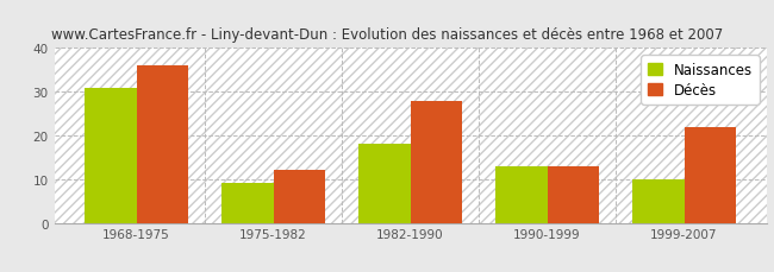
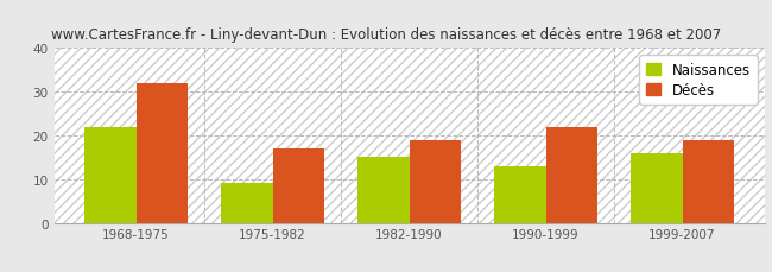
Naissances/1968-1975: 31 -> 22
Décès/1968-1975: 36 -> 32
Décès/1975-1982: 12 -> 17
Naissances/1982-1990: 18 -> 15
Décès/1982-1990: 28 -> 19
Décès/1990-1999: 13 -> 22
Naissances/1999-2007: 10 -> 16
Décès/1999-2007: 22 -> 19
